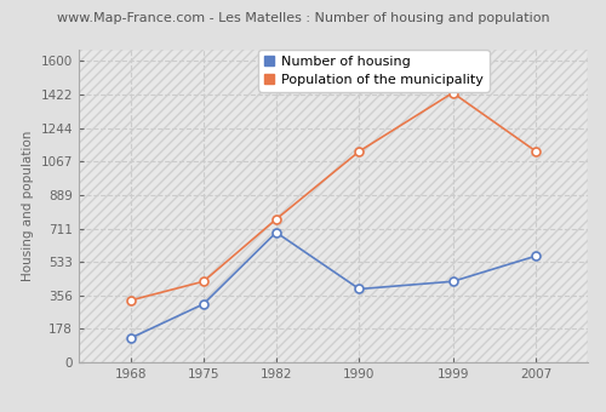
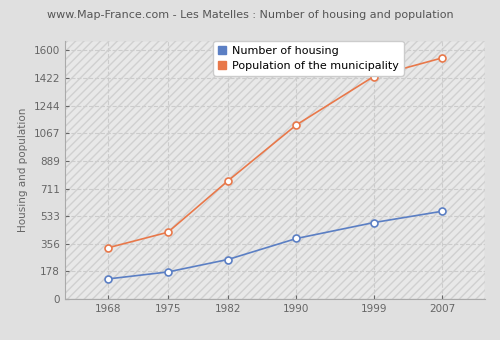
Number of housing/1975: 310 -> 180
Number of housing/1982: 690 -> 260
Number of housing/1999: 430 -> 490
Population of the municipality/2007: 1120 -> 1550
